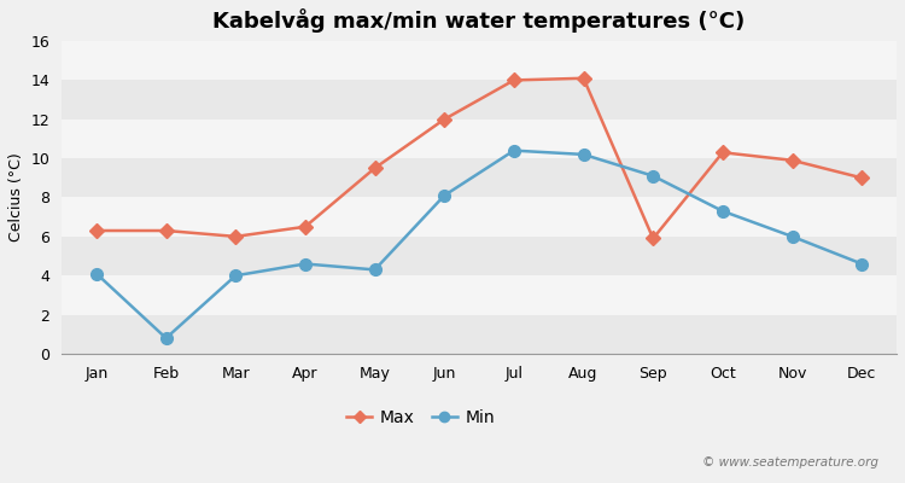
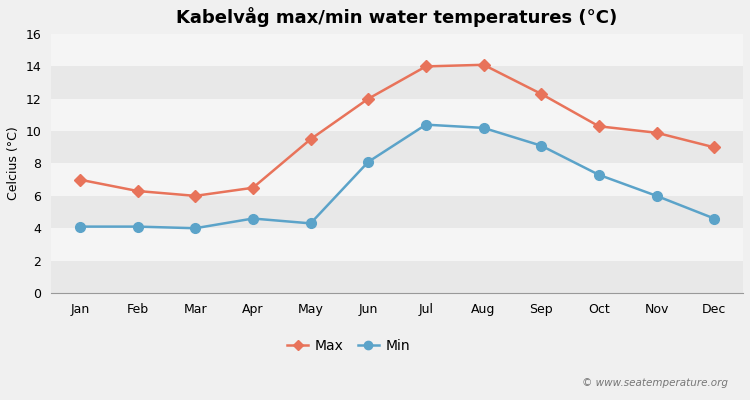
Max/Jan: 6.3 -> 7.0
Min/Feb: 0.8 -> 4.1
Max/Sep: 5.9 -> 12.3
